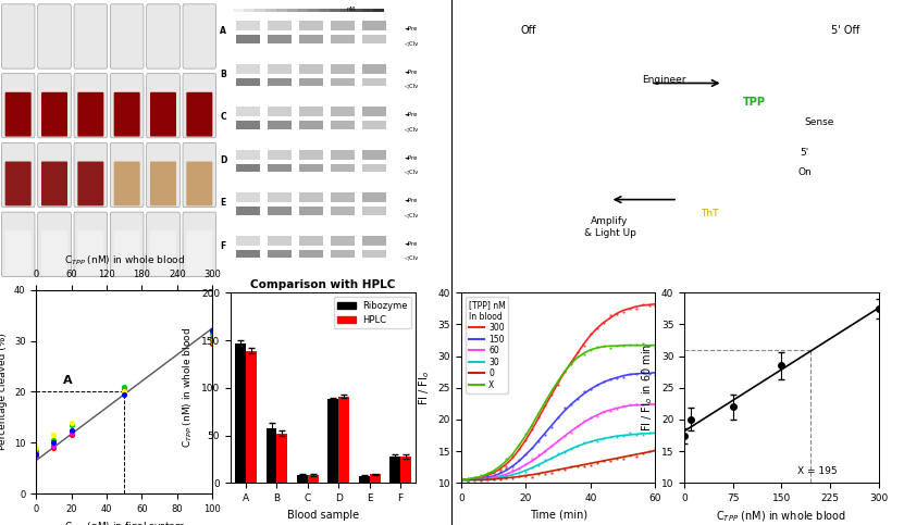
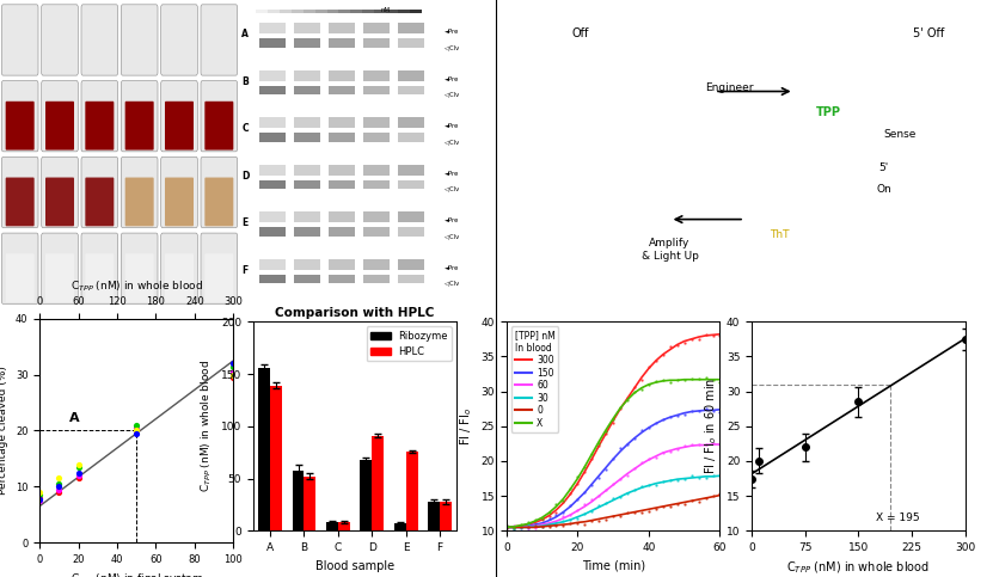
Comparison with HPLC/Ribozyme/A: 147 -> 156
Comparison with HPLC/Ribozyme/D: 88 -> 68
Comparison with HPLC/HPLC/E: 9 -> 76
